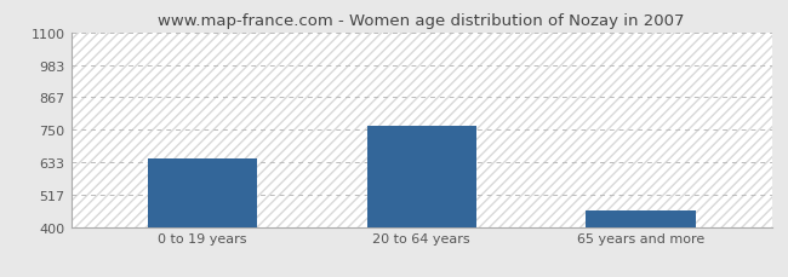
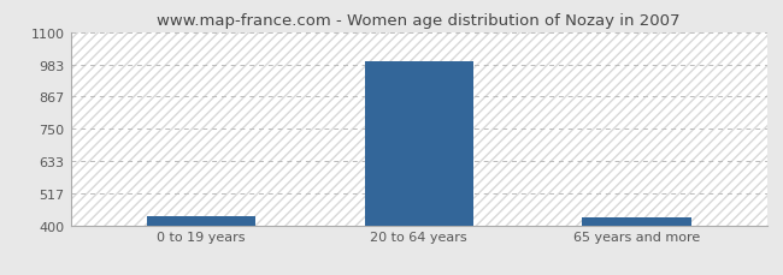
0 to 19 years: 645 -> 432
20 to 64 years: 765 -> 992
65 years and more: 460 -> 428
